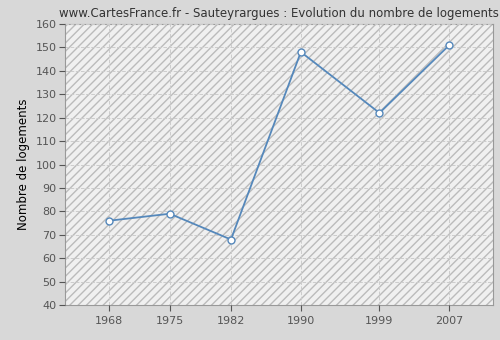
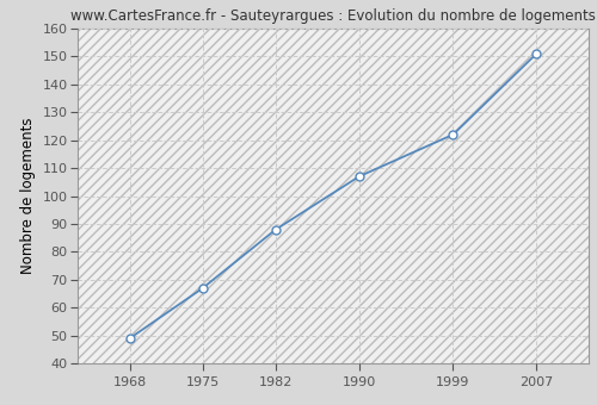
1968: 76 -> 49
1975: 79 -> 67
1982: 68 -> 88
1990: 148 -> 107
